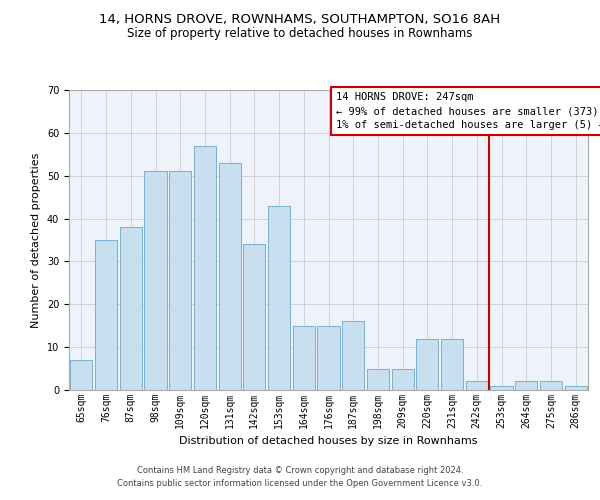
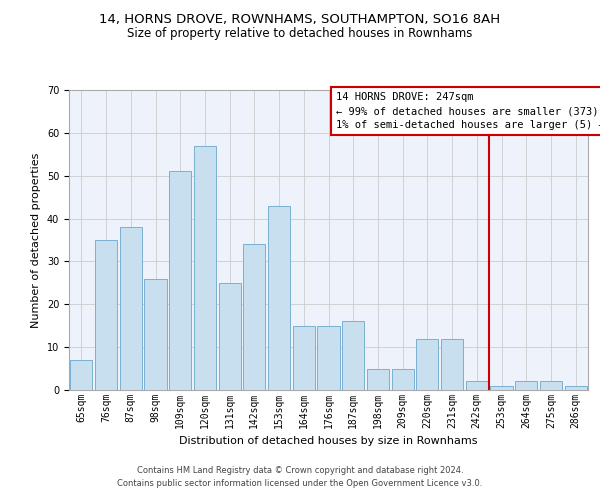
98sqm: 51 -> 26
131sqm: 53 -> 25
